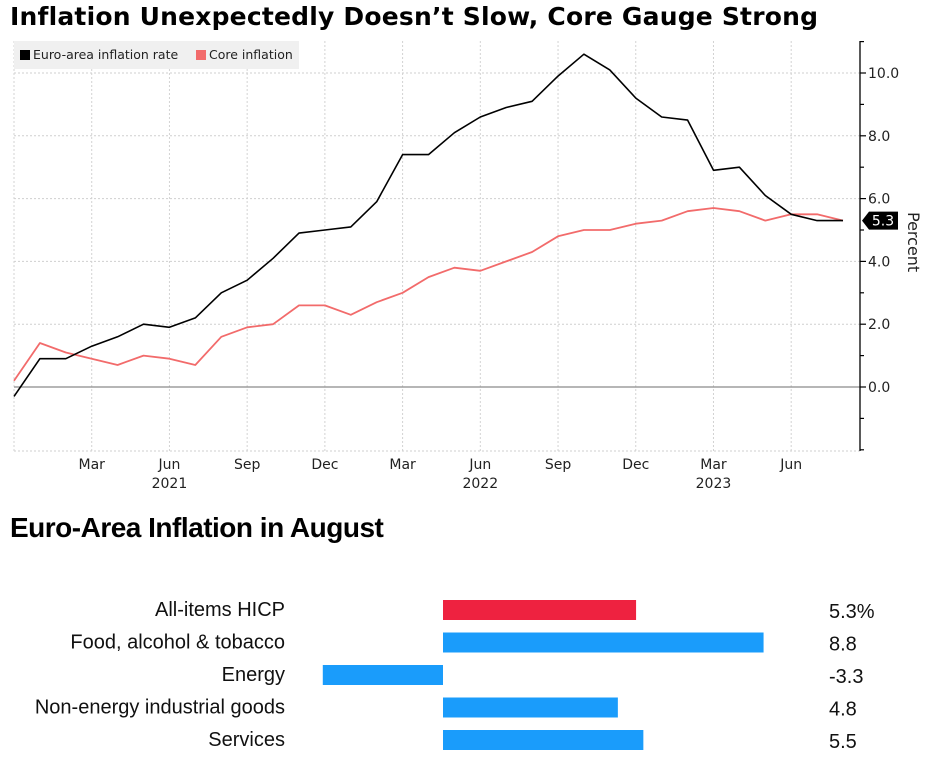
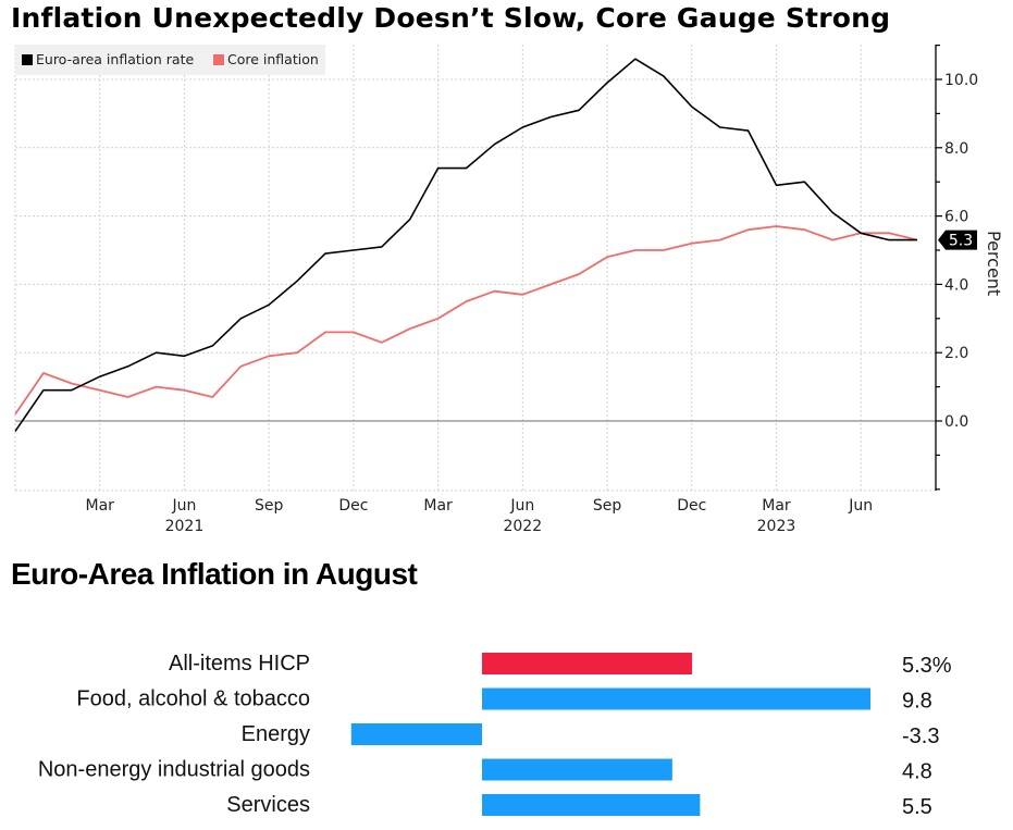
Euro-Area Inflation in August/Food, alcohol & tobacco: 8.8 -> 9.8
